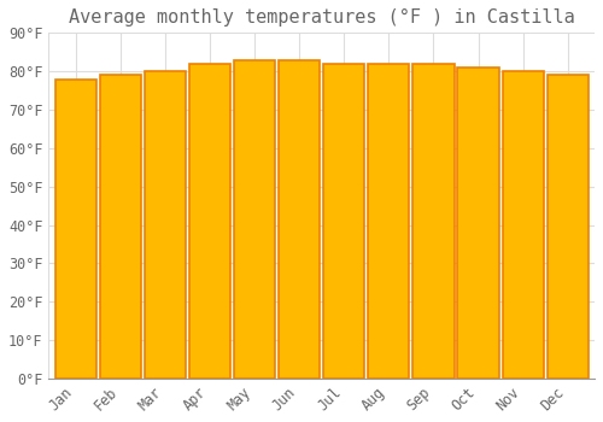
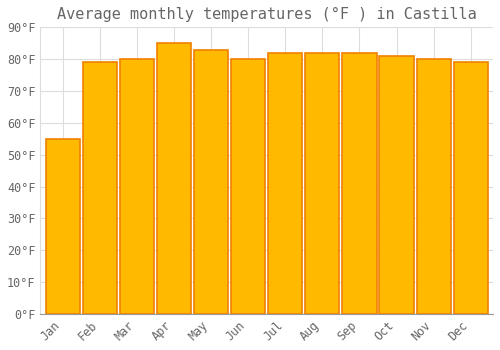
Jan: 78°F -> 55°F
Apr: 82°F -> 85°F
Jun: 83°F -> 80°F
